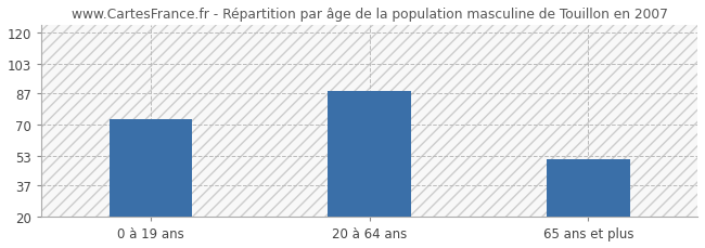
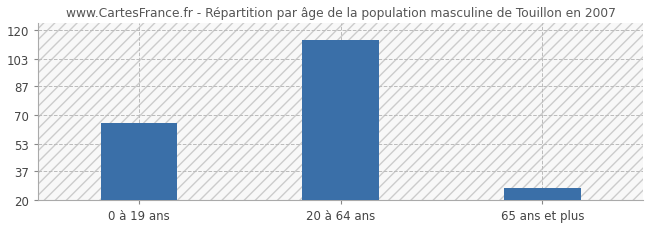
0 à 19 ans: 73 -> 65
20 à 64 ans: 88 -> 114
65 ans et plus: 51 -> 27
